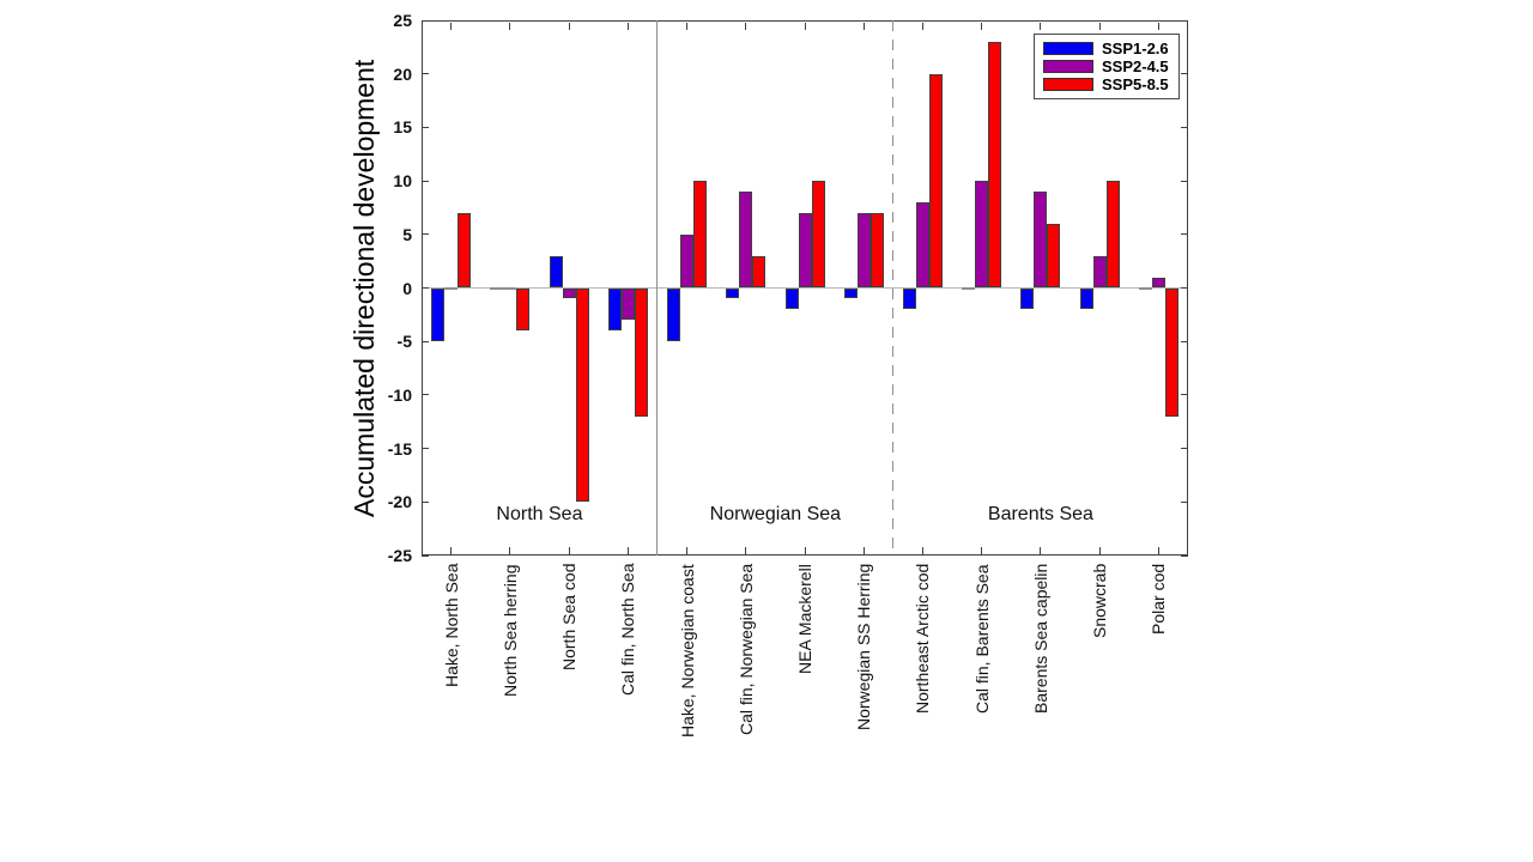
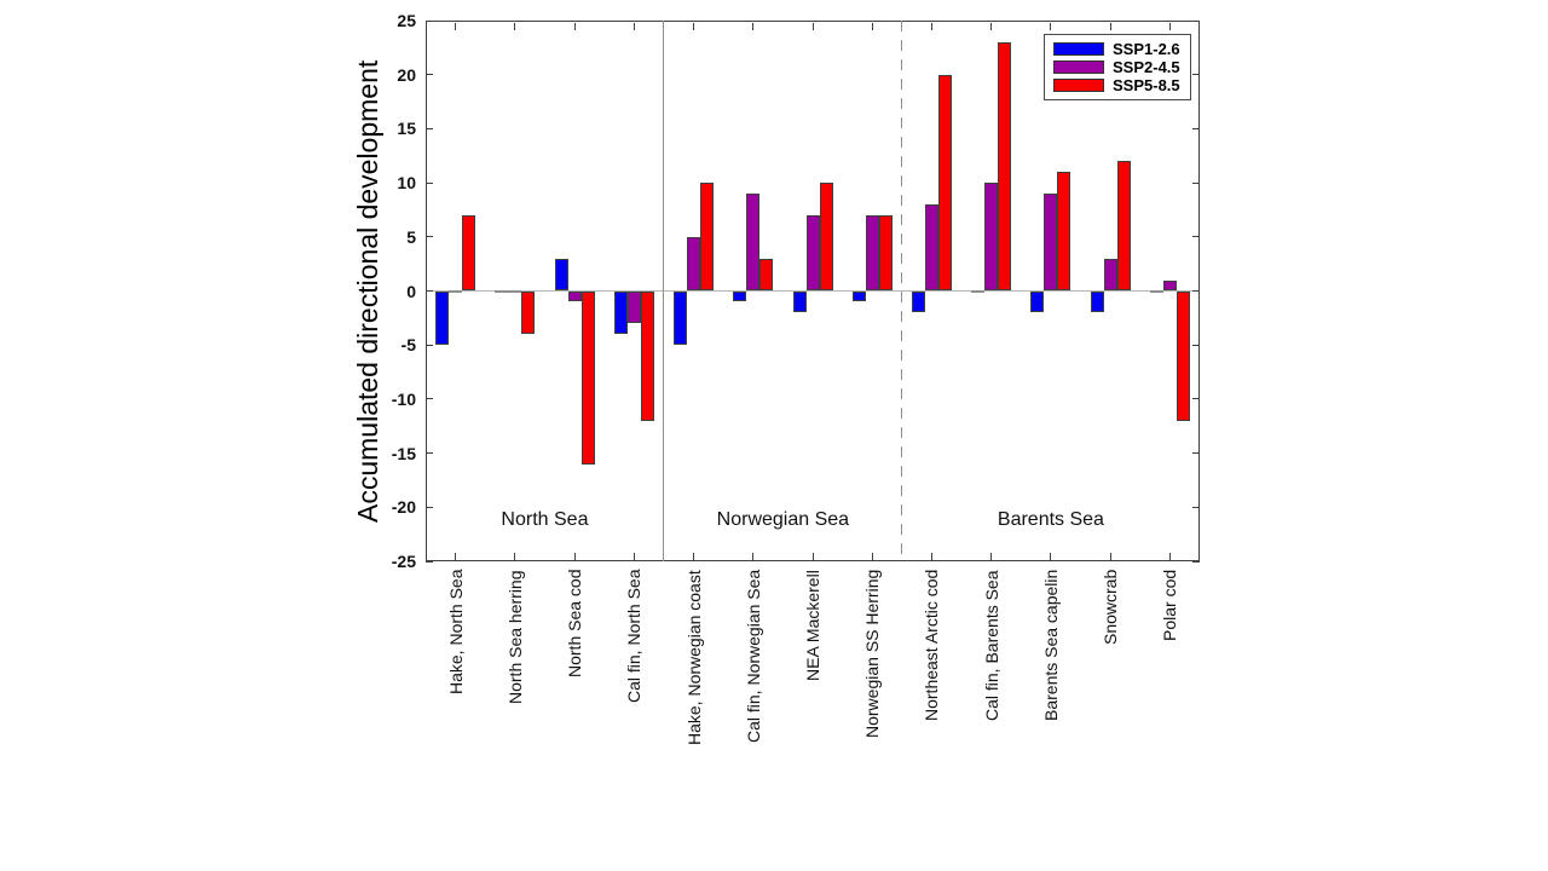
SSP5-8.5/North Sea cod: -20 -> -16
SSP5-8.5/Barents Sea capelin: 6 -> 11
SSP5-8.5/Snowcrab: 10 -> 12
